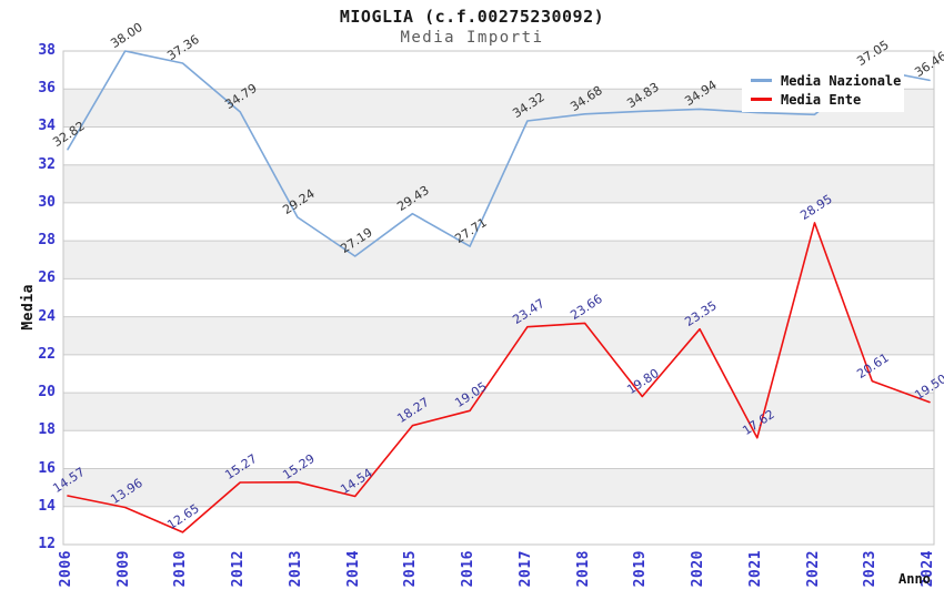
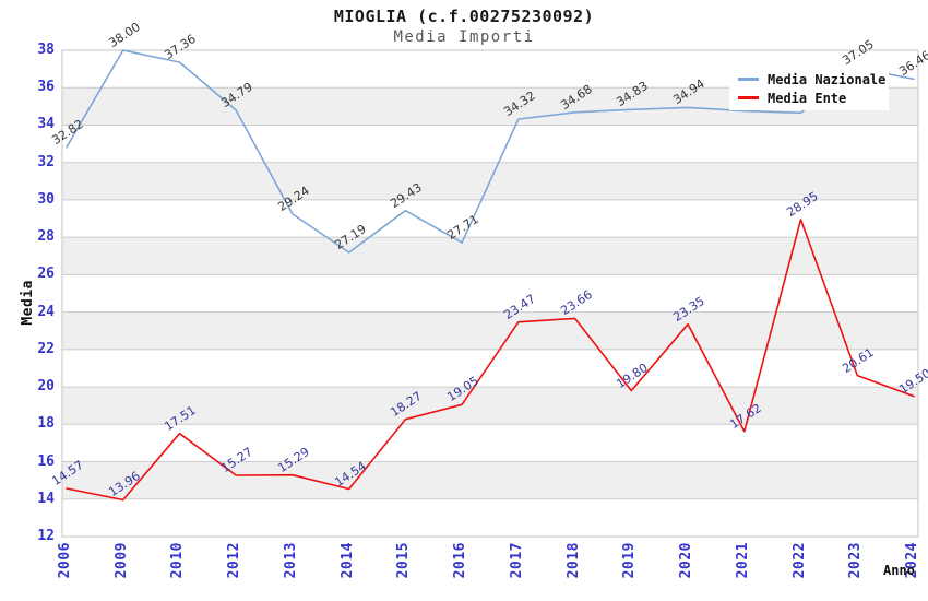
Media Ente/2010: 12.65 -> 17.51
